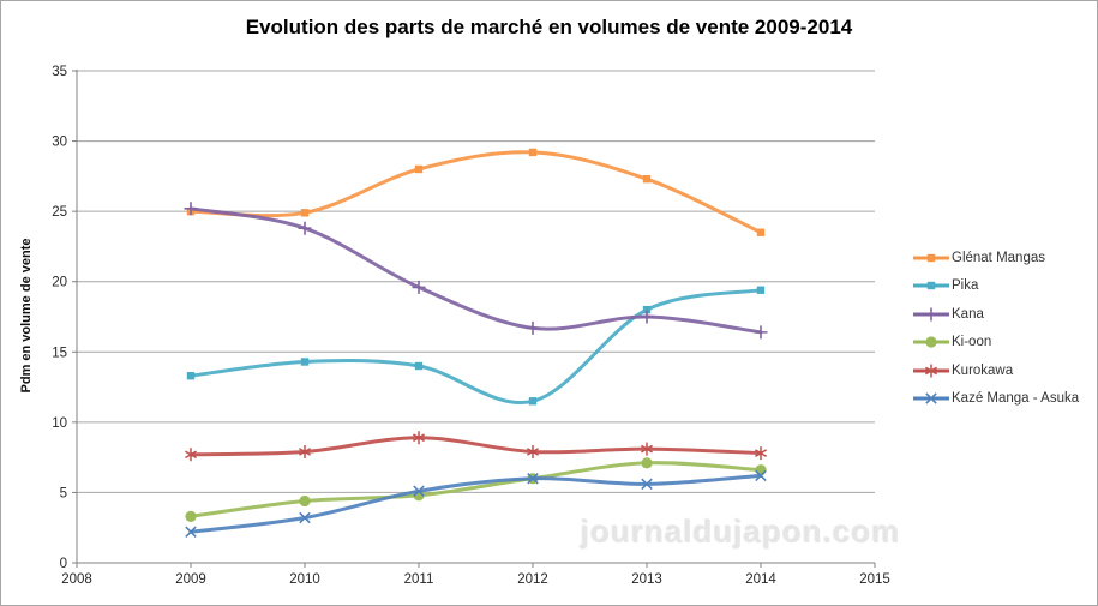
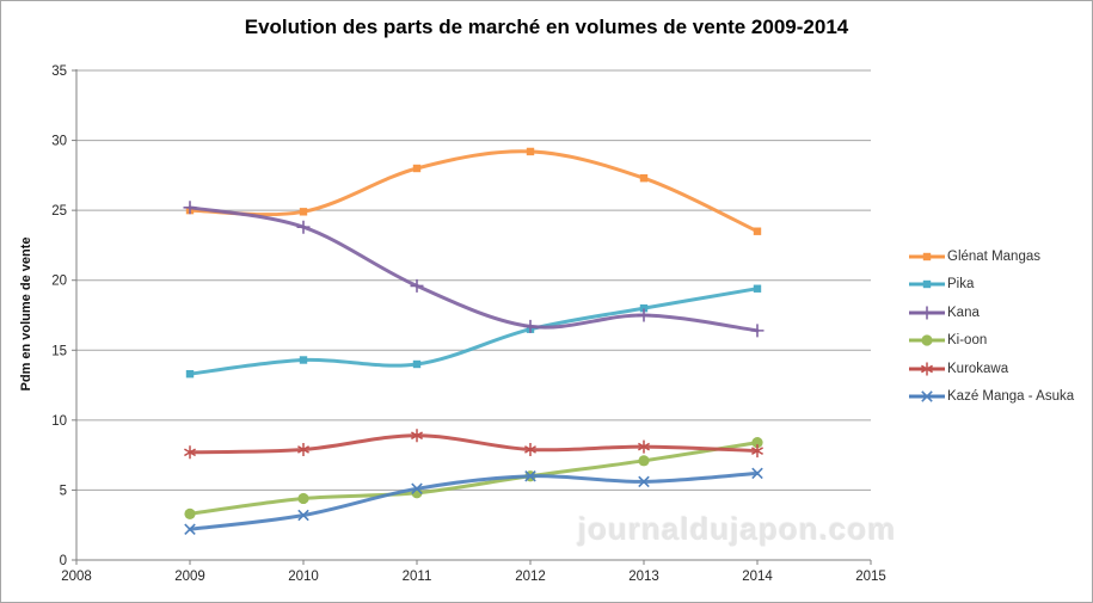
Pika/2012: 11.5 -> 16.5
Ki-oon/2014: 6.6 -> 8.4
